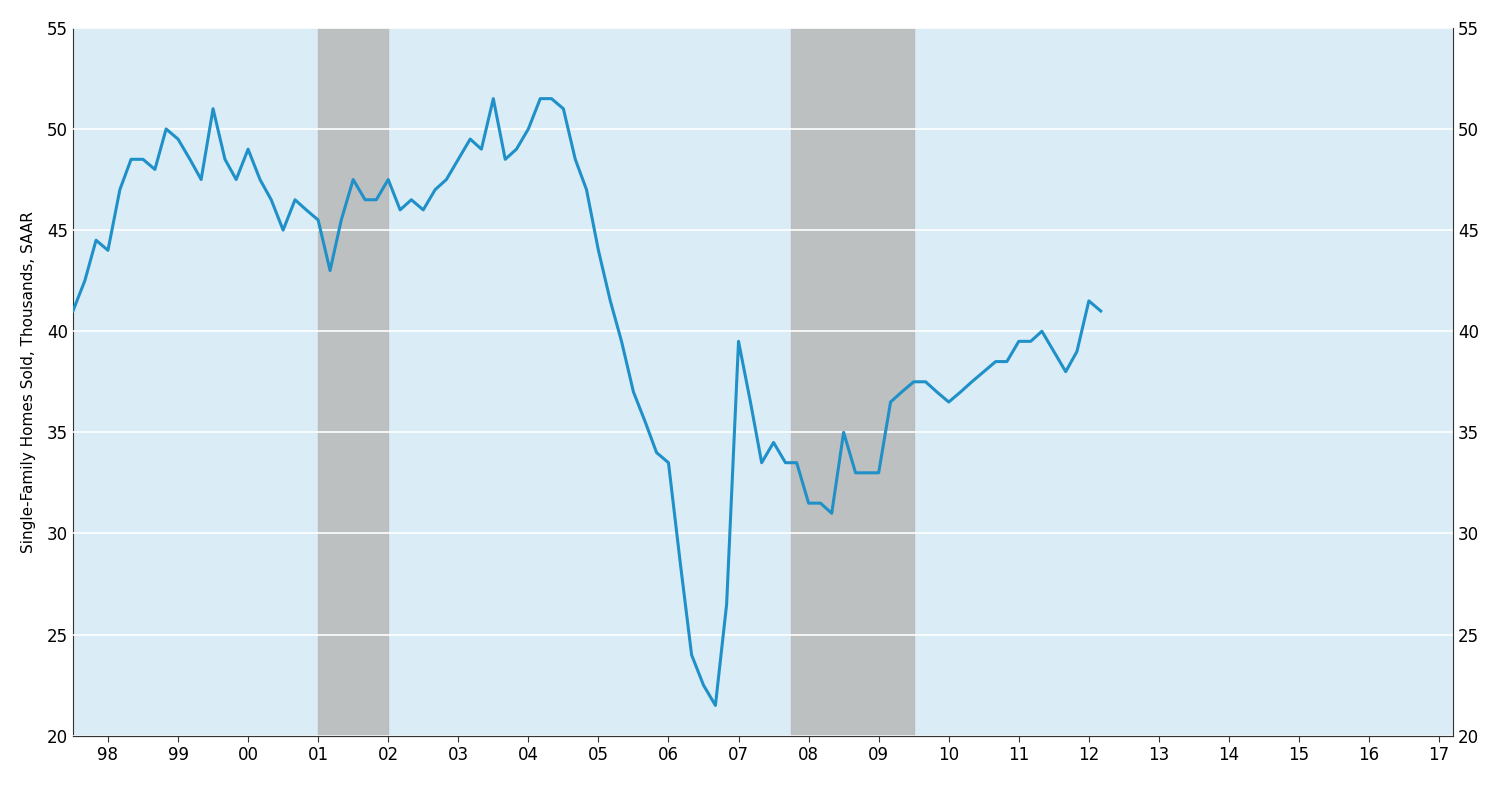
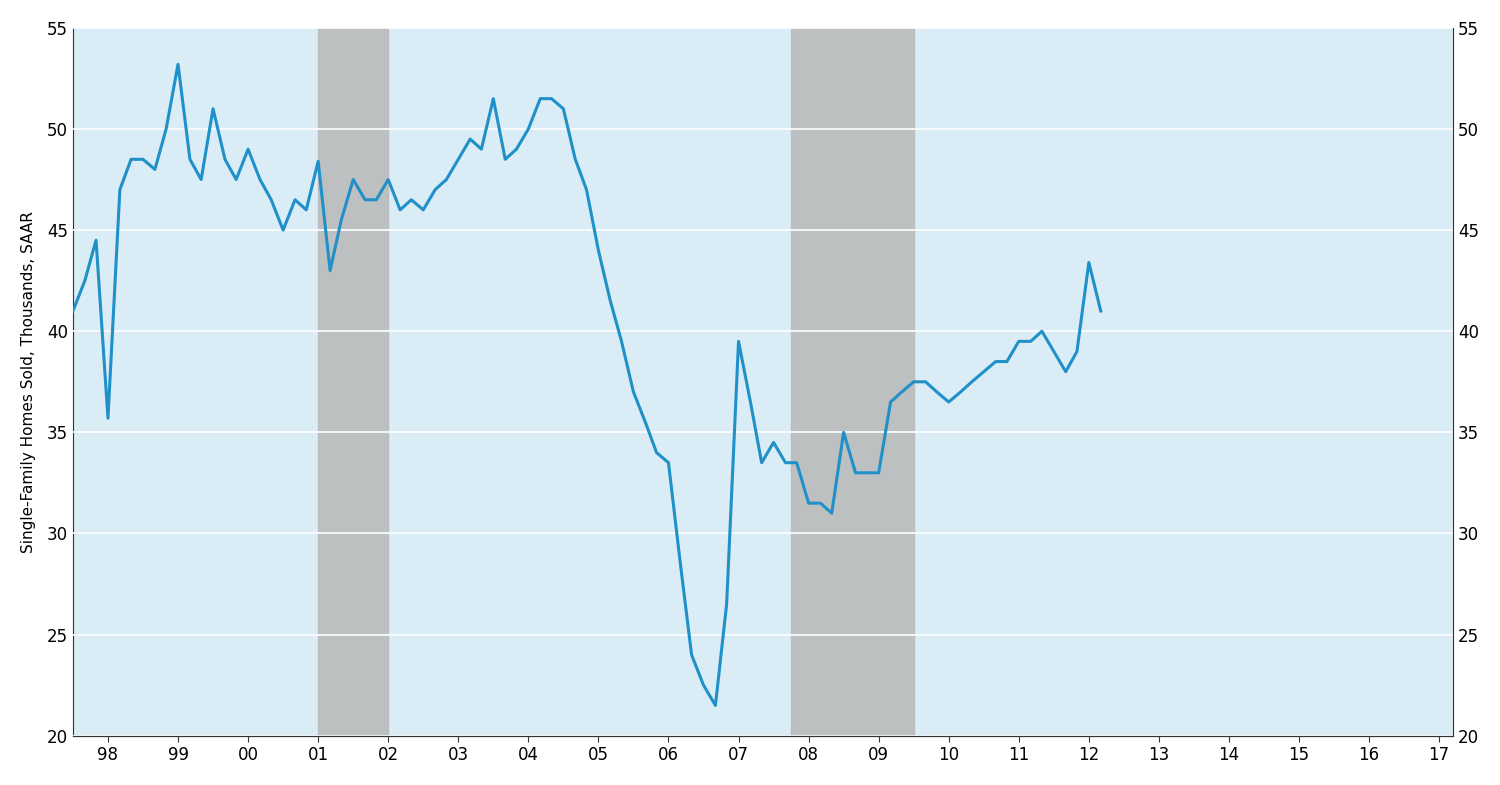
98: 44.0 -> 35.7
99: 49.5 -> 53.2
01: 45.5 -> 48.4
12: 41.5 -> 43.4
